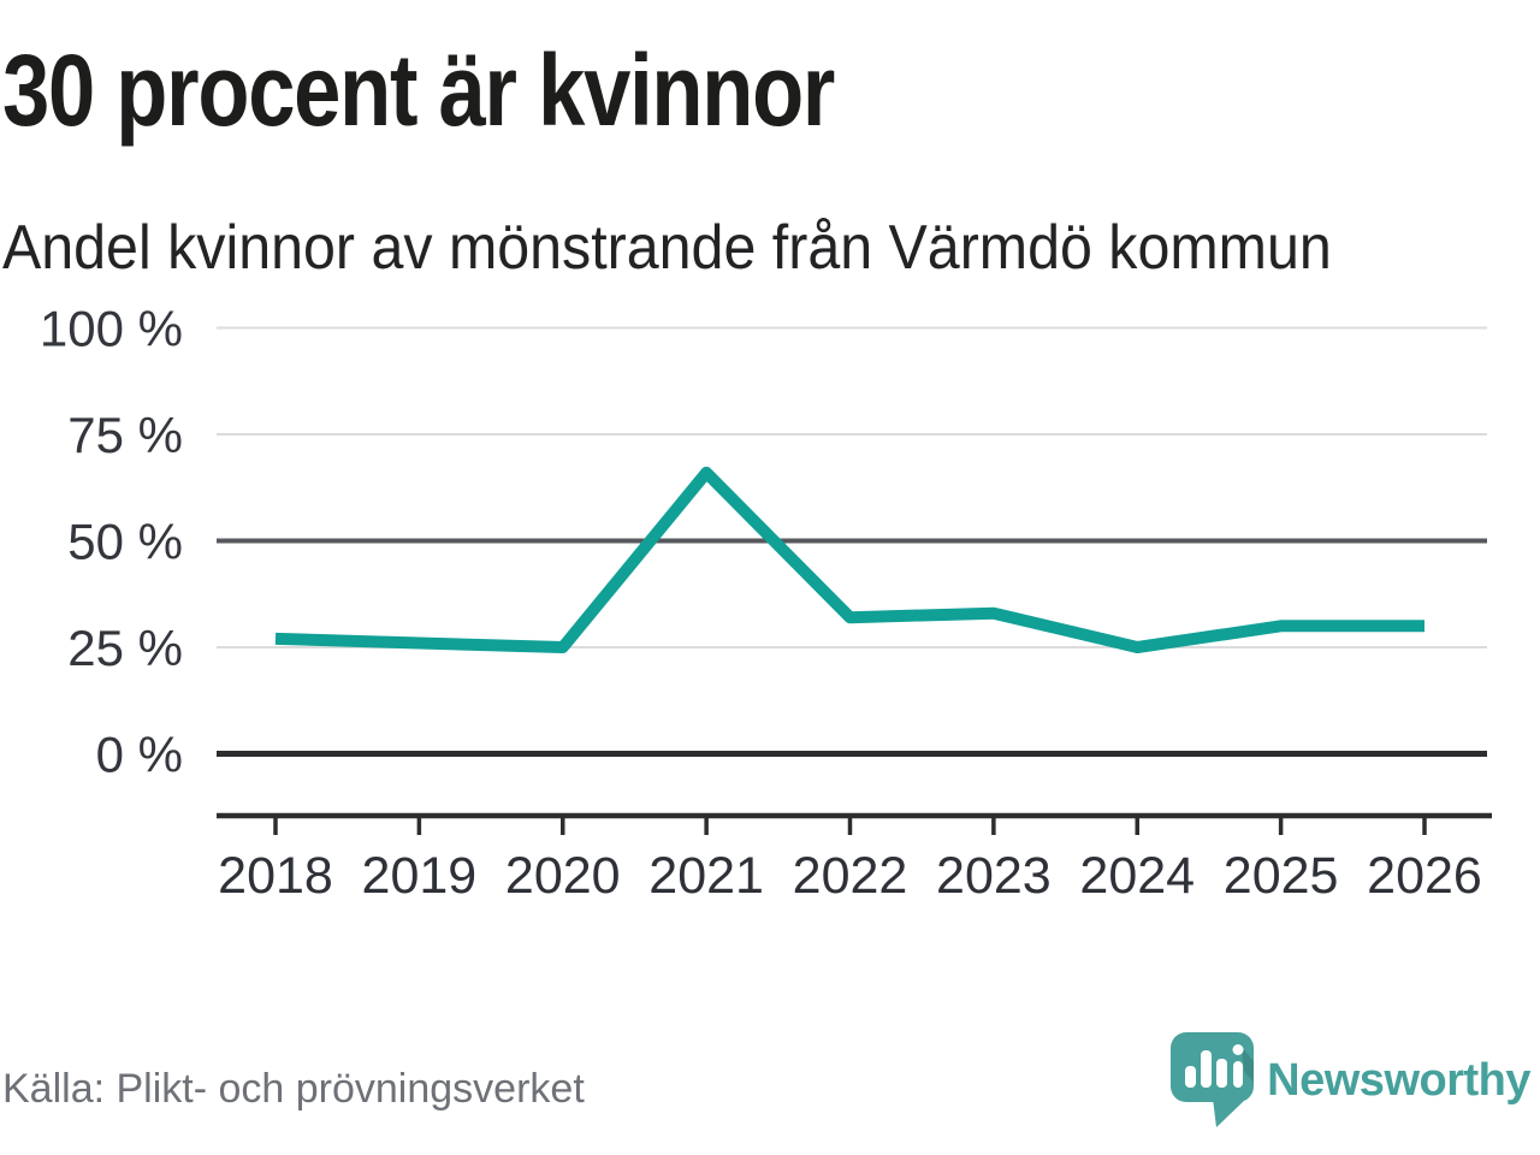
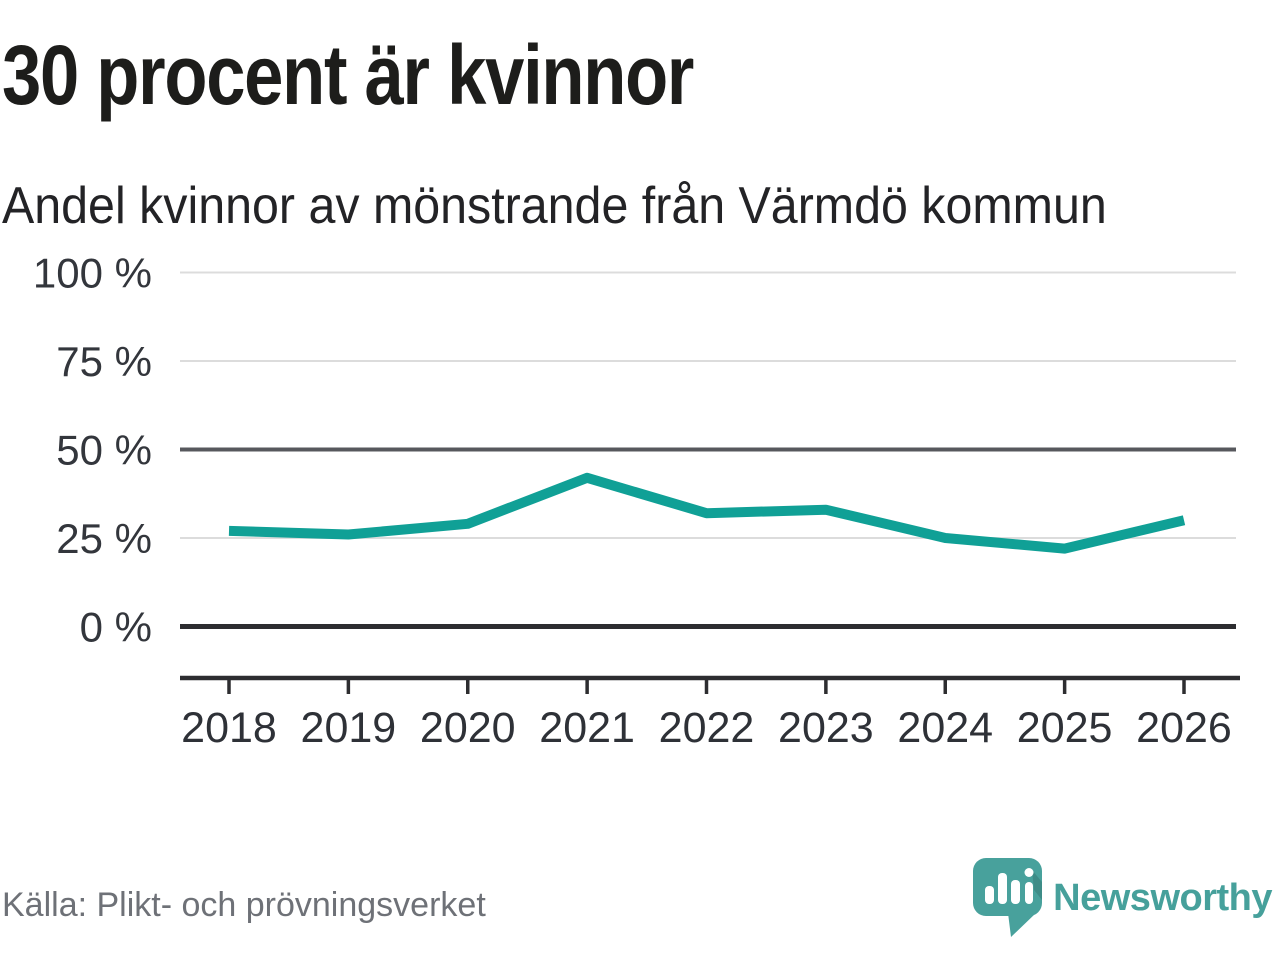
2020: 25% -> 29%
2021: 66% -> 42%
2025: 30% -> 22%
